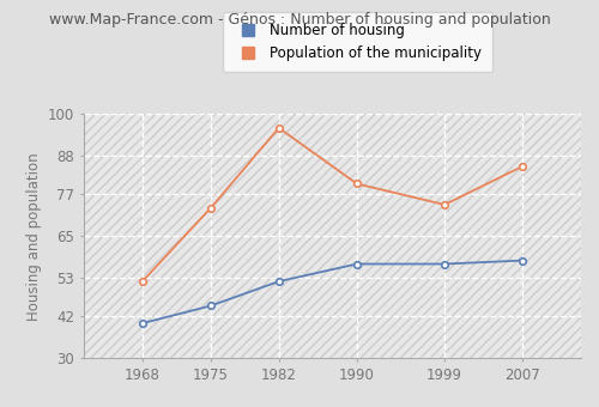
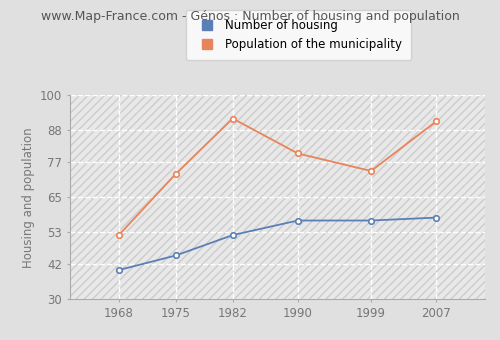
Population of the municipality/1982: 96 -> 92
Population of the municipality/2007: 85 -> 91
